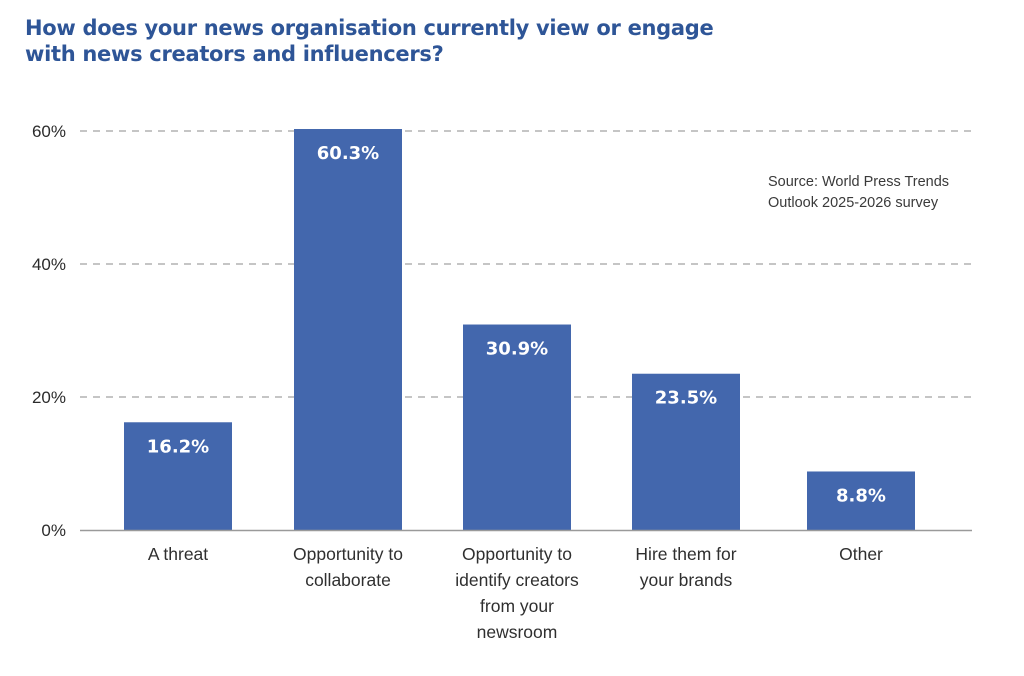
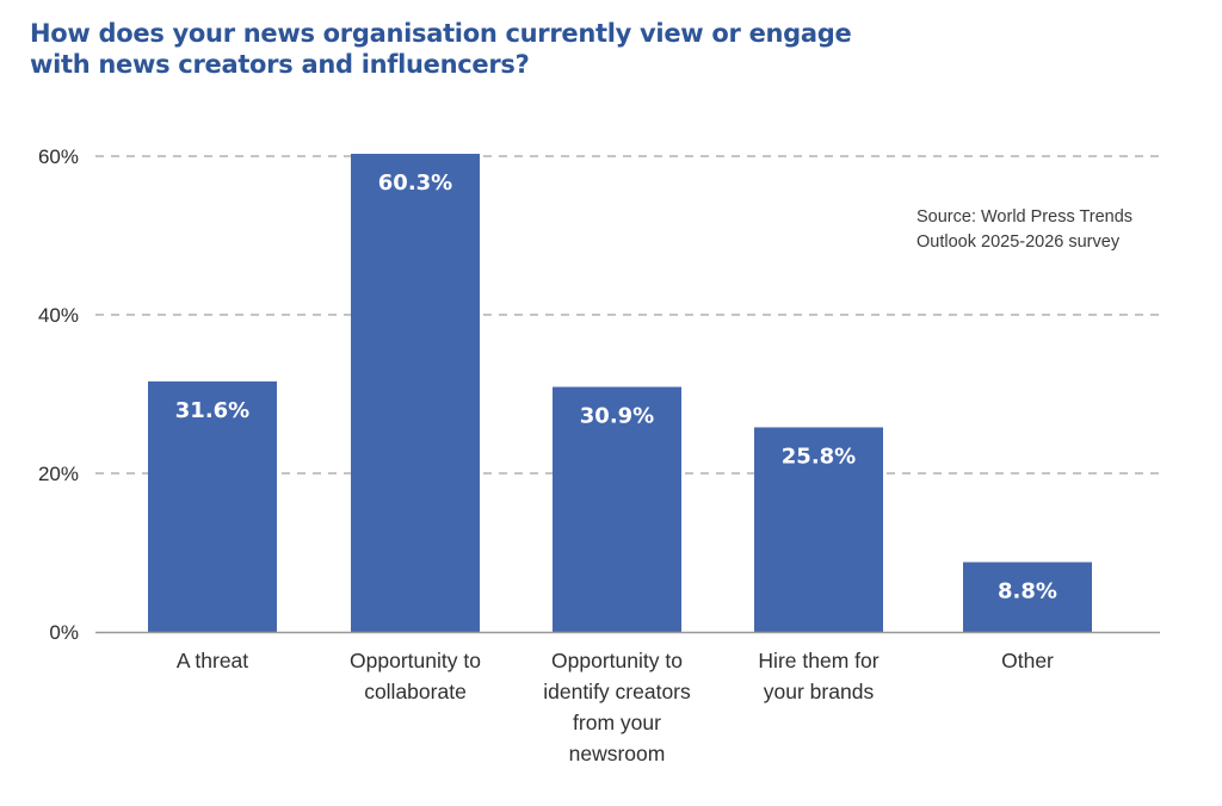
A threat: 16.2% -> 31.6%
Hire them for your brands: 23.5% -> 25.8%
